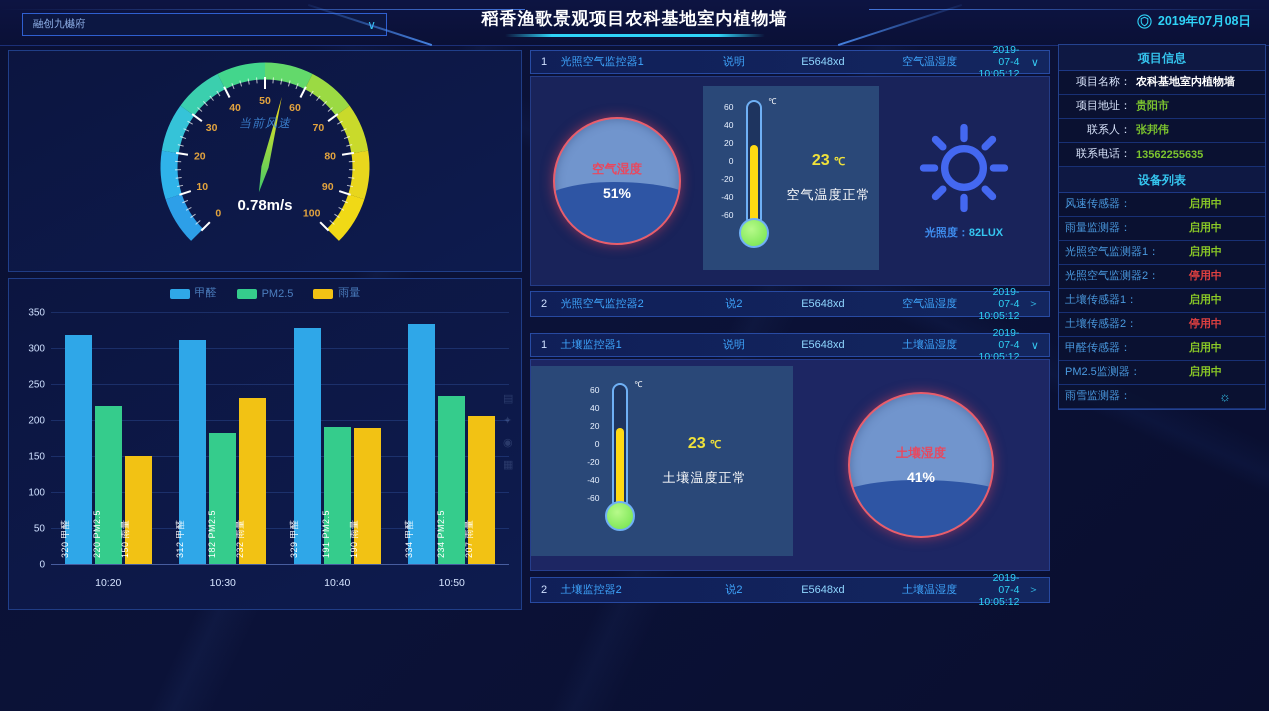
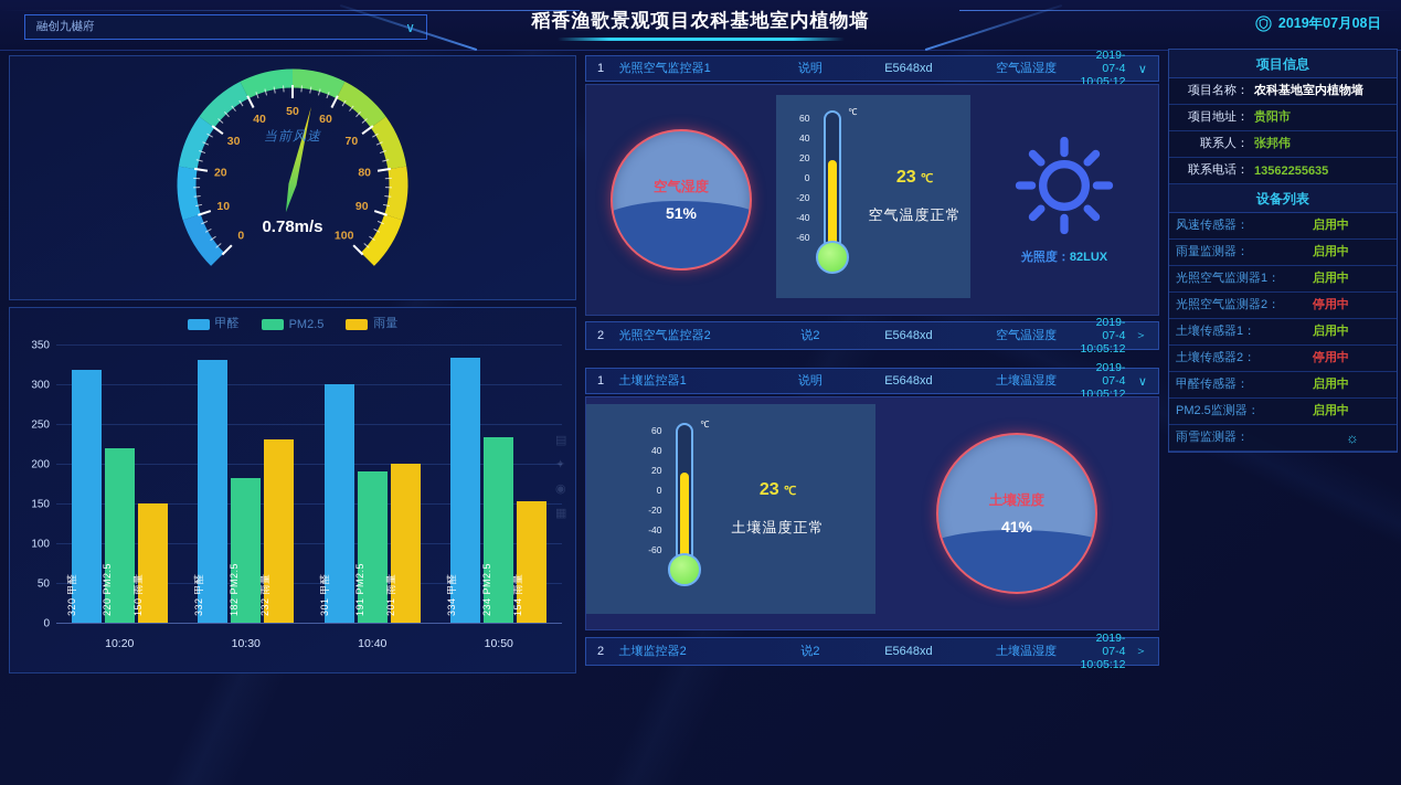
甲醛/10:30: 312 -> 332
甲醛/10:40: 329 -> 301
雨量/10:40: 190 -> 201
雨量/10:50: 207 -> 154
